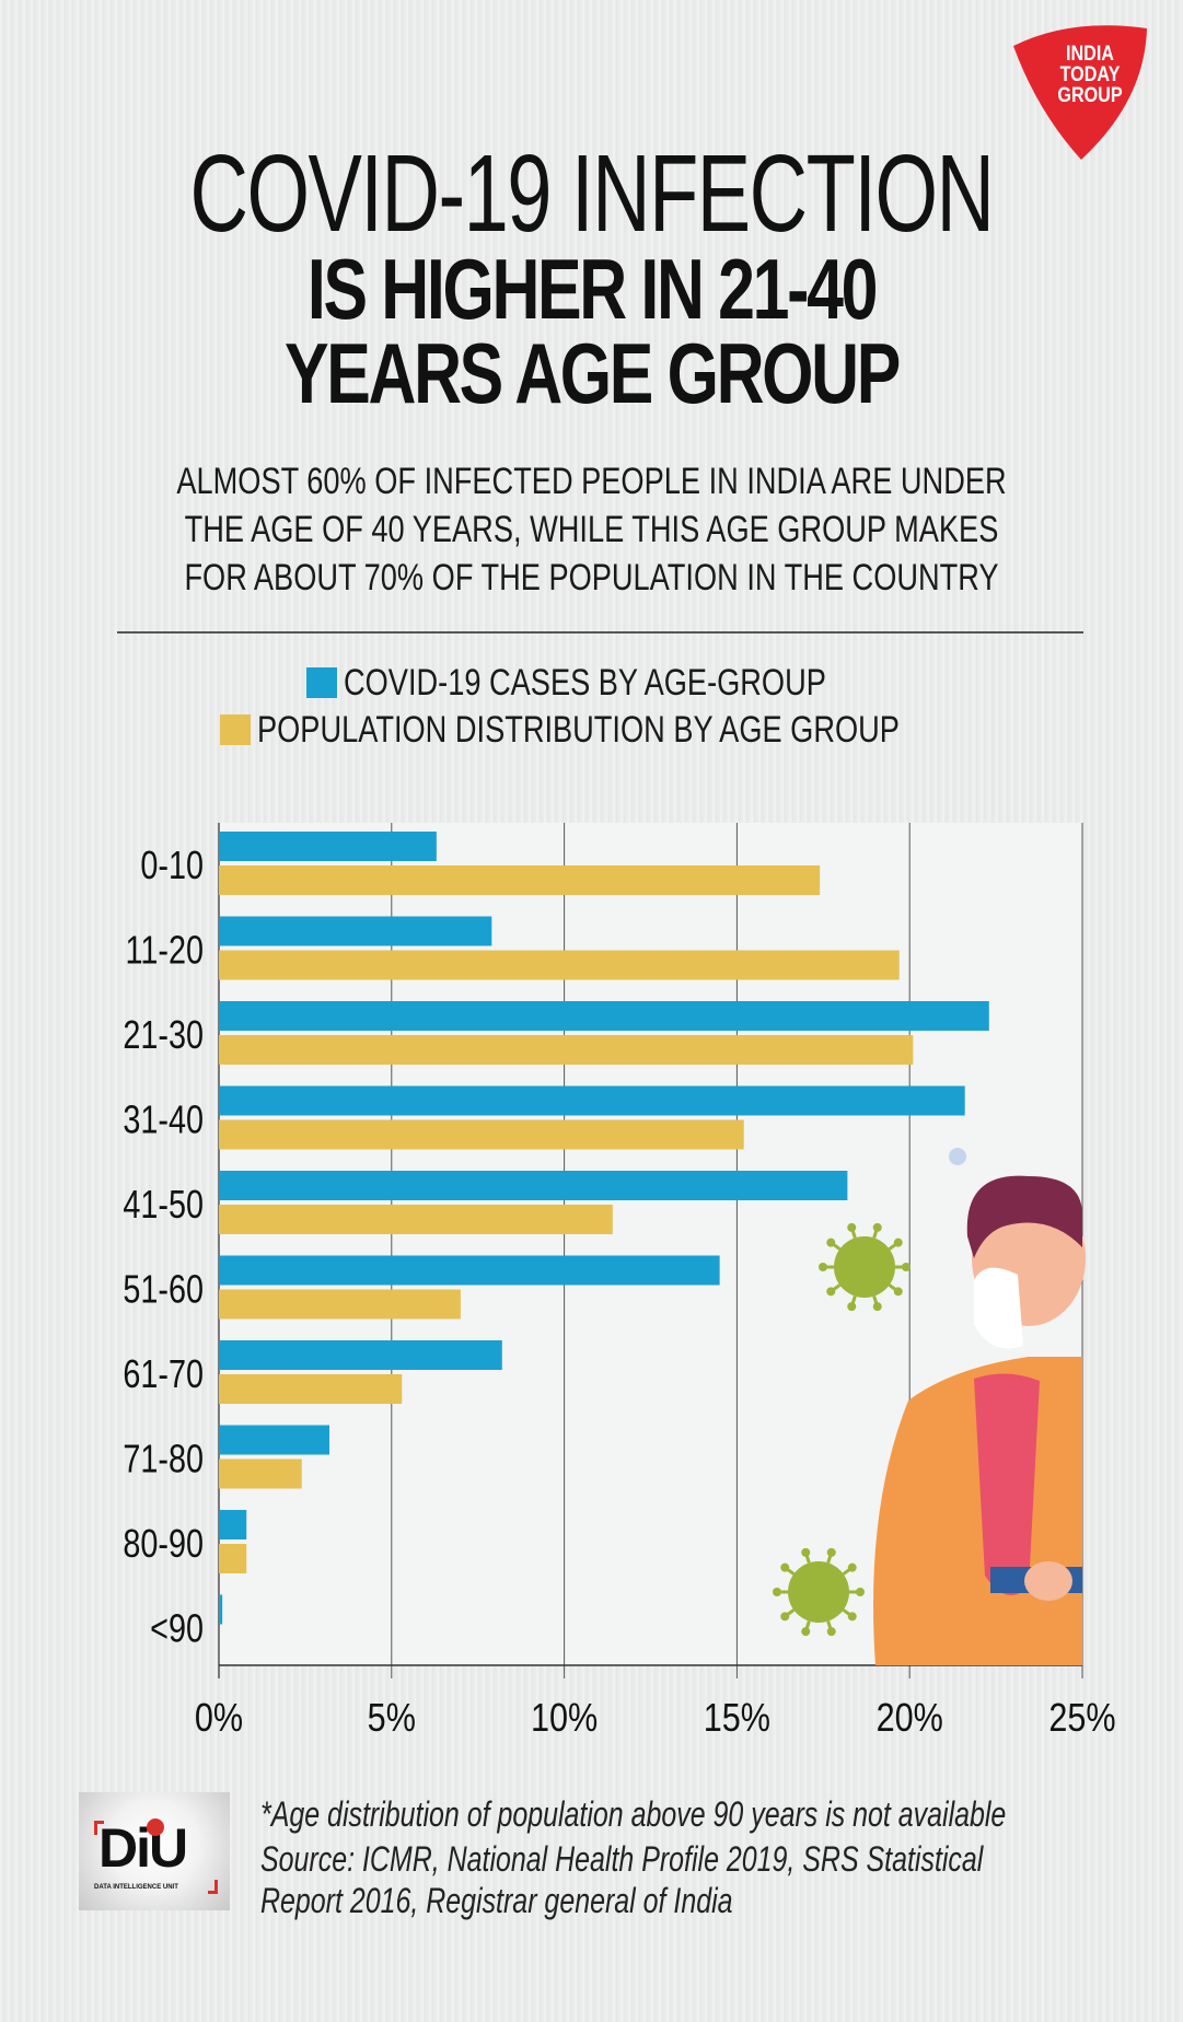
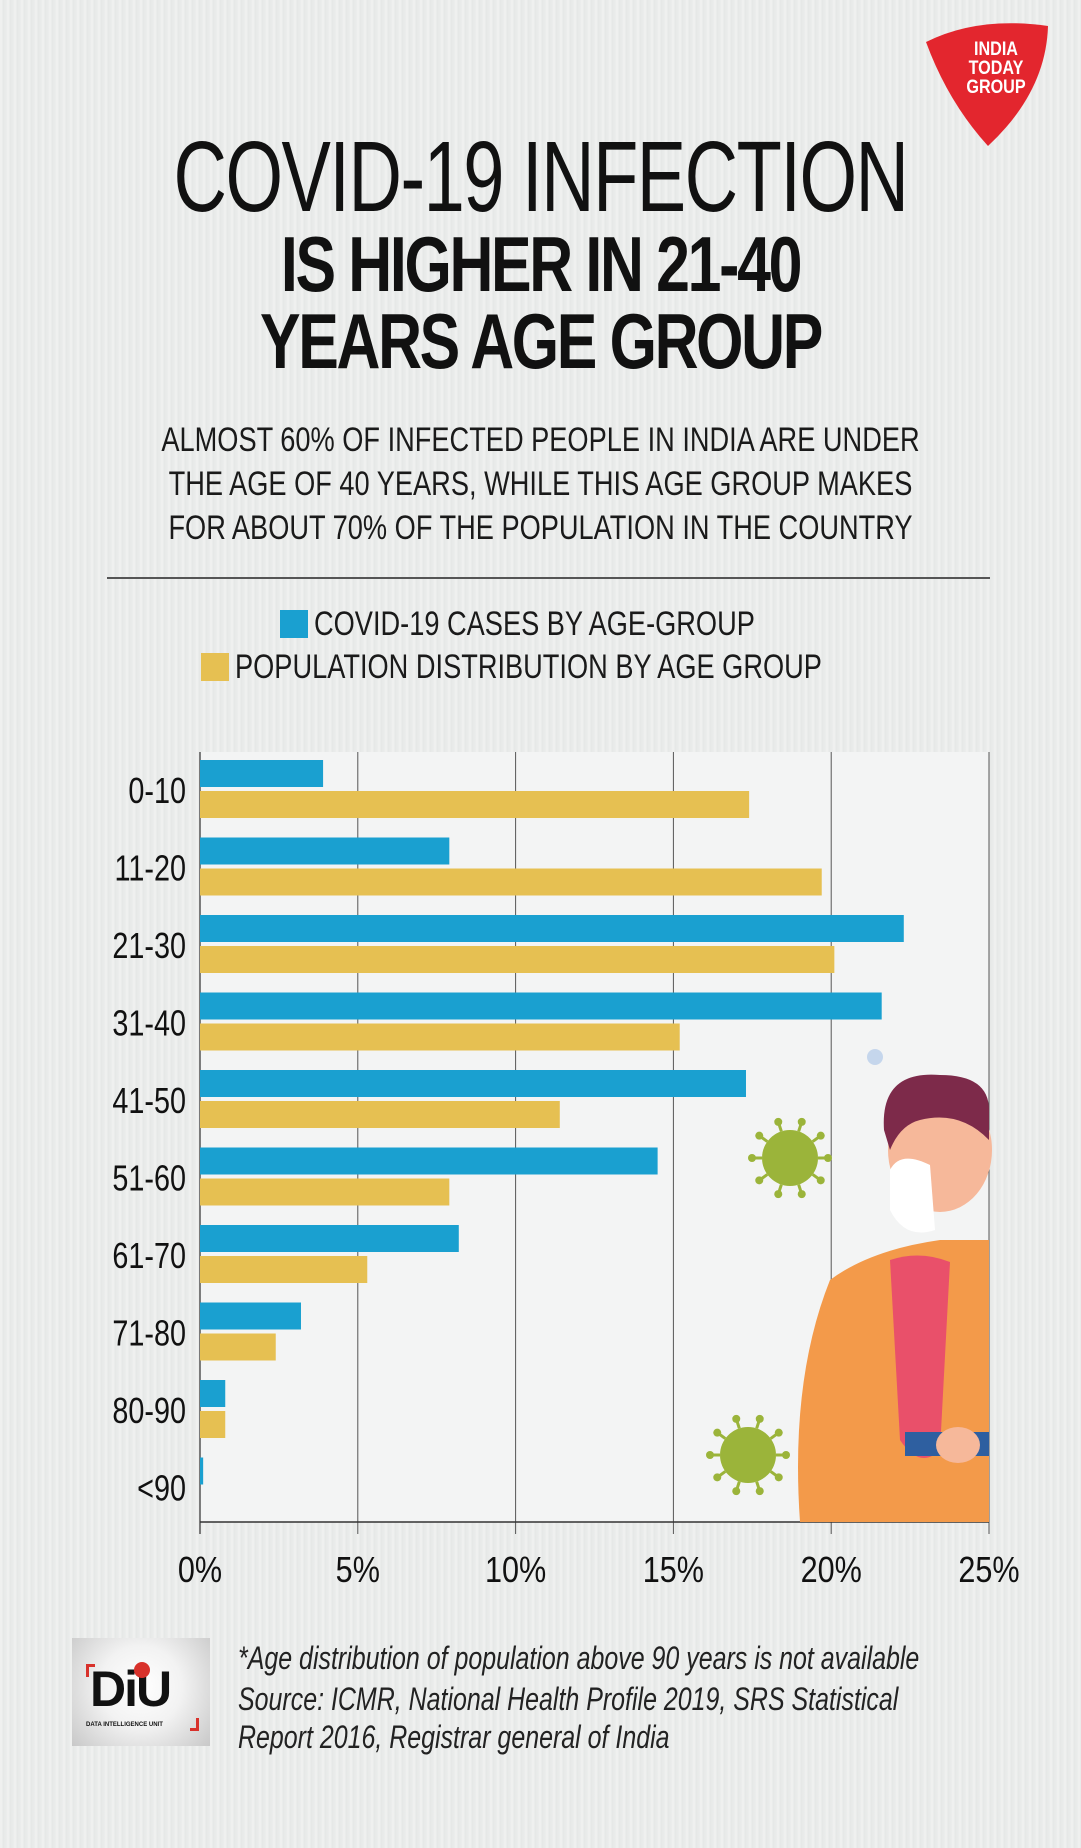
COVID-19 CASES BY AGE-GROUP/0-10: 6.3% -> 3.9%
COVID-19 CASES BY AGE-GROUP/41-50: 18.2% -> 17.3%
POPULATION DISTRIBUTION BY AGE GROUP/51-60: 7.0% -> 7.9%
